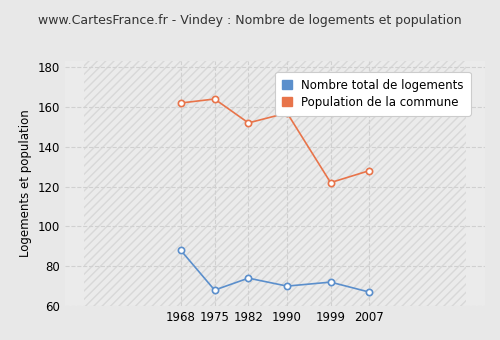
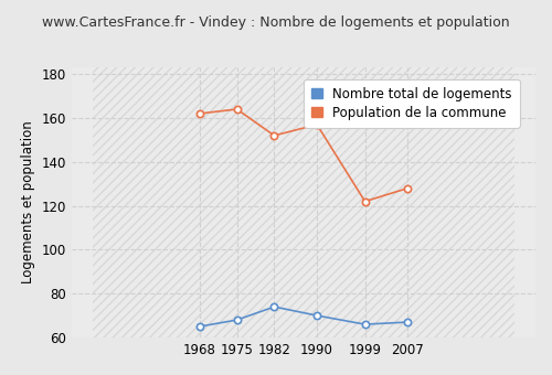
Nombre total de logements/1968: 88 -> 65
Nombre total de logements/1999: 72 -> 66
